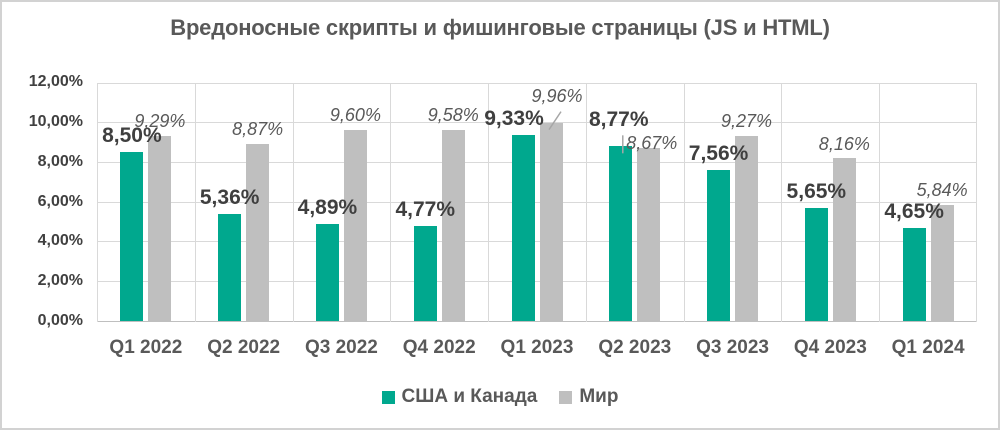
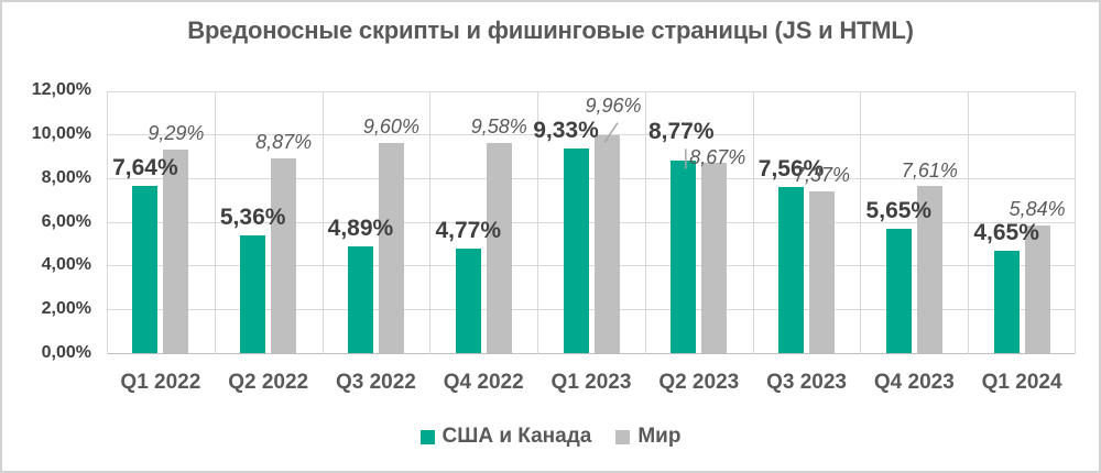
США и Канада/Q1 2022: 8,50% -> 7,64%
Мир/Q3 2023: 9,27% -> 7,37%
Мир/Q4 2023: 8,16% -> 7,61%
